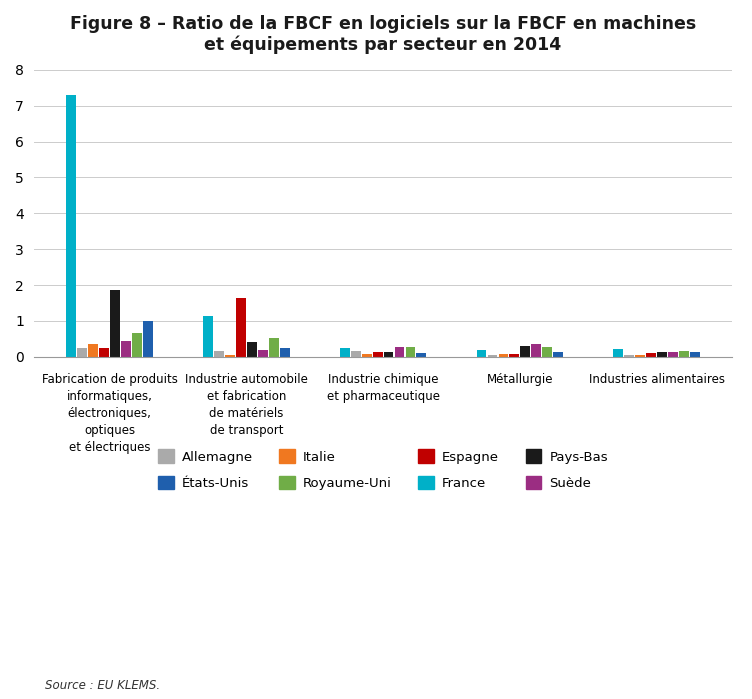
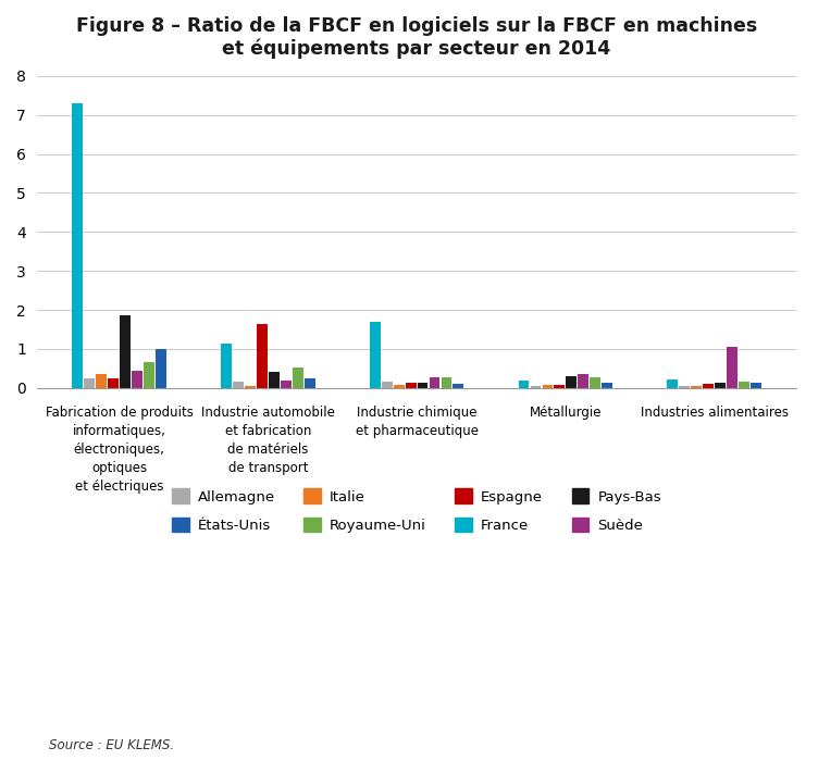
France/Industrie chimique et pharmaceutique: 0.25 -> 1.70
Suède/Industries alimentaires: 0.12 -> 1.05
